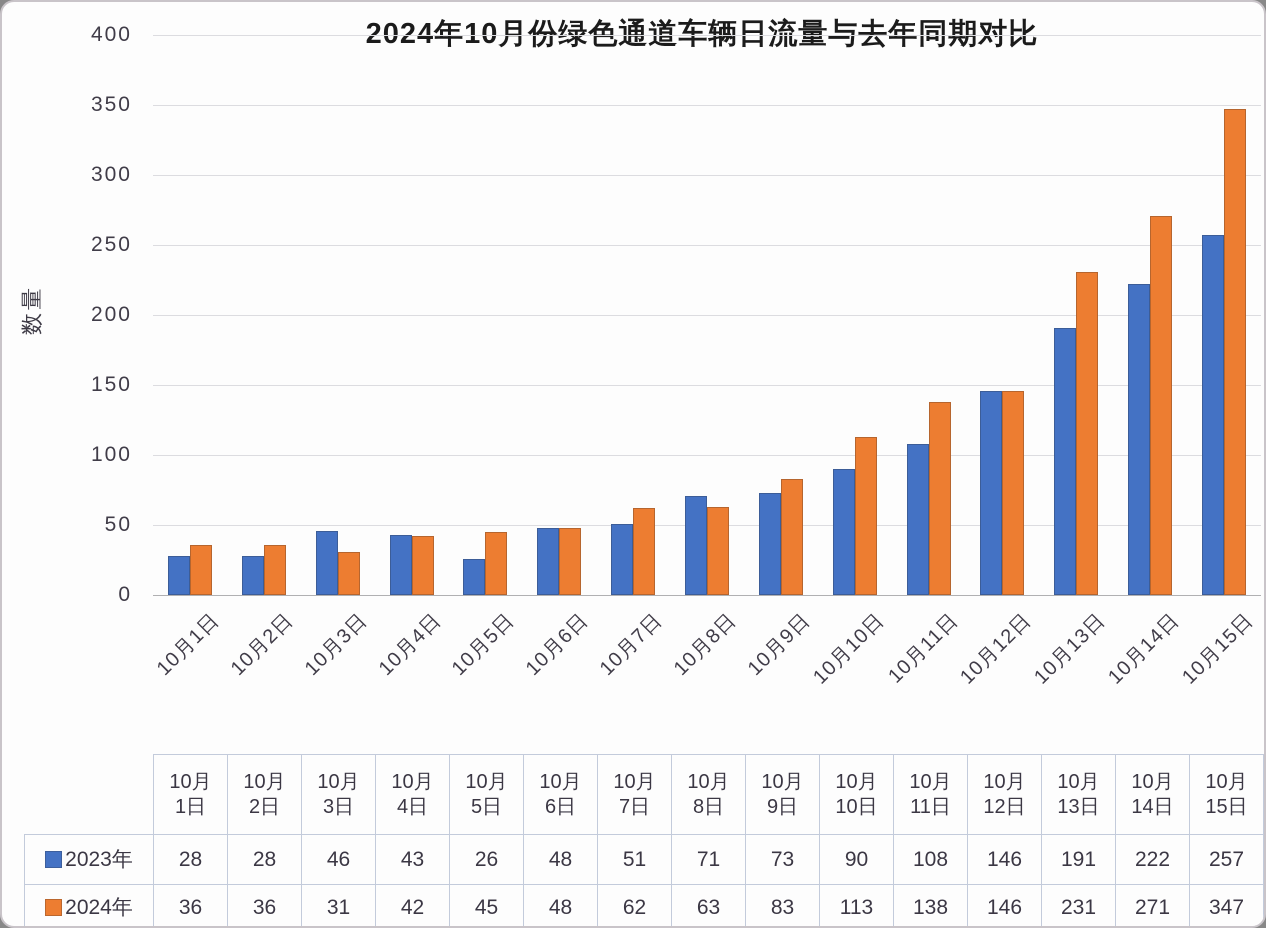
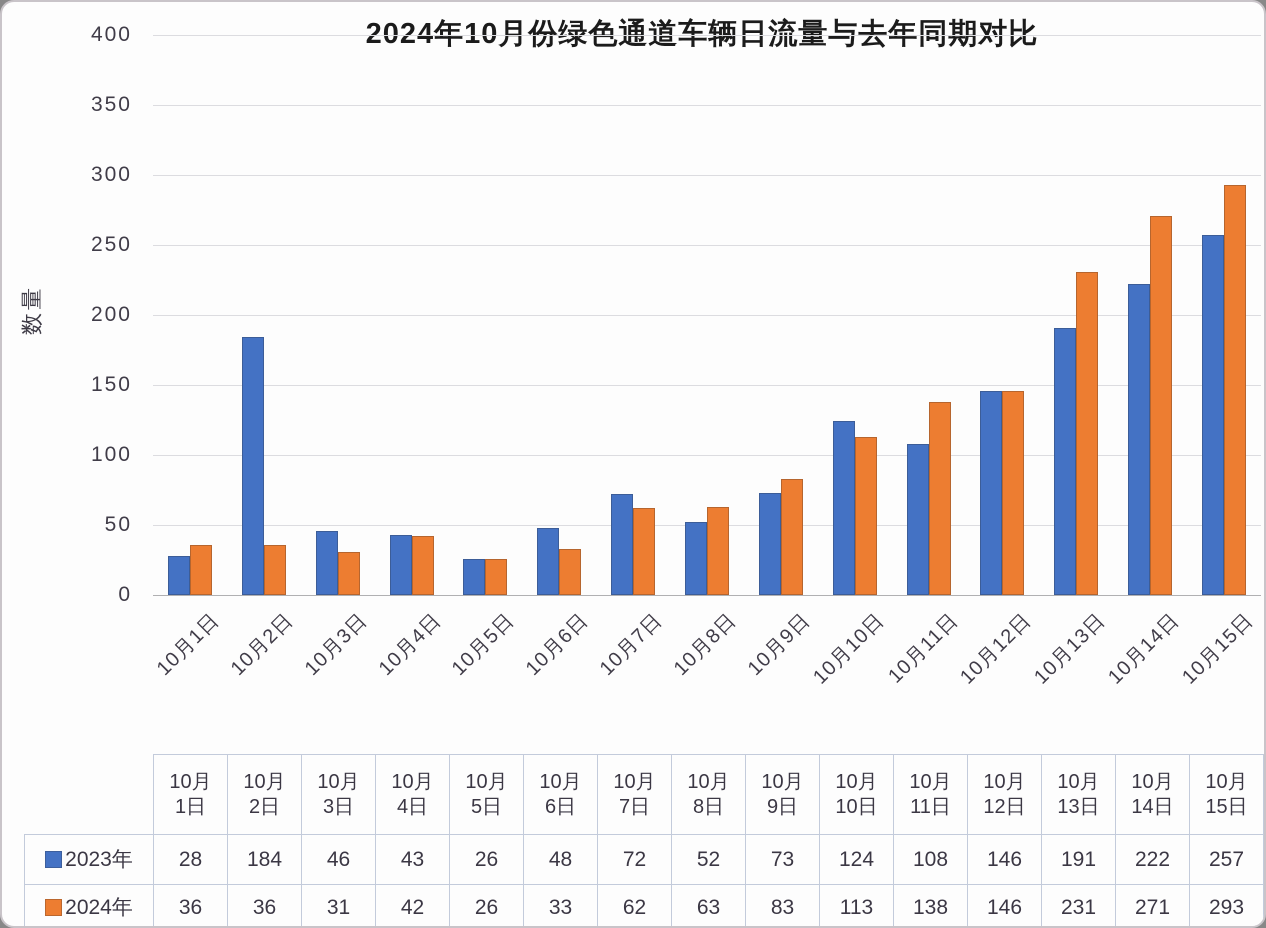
2023年/10月2日: 28 -> 184
2024年/10月5日: 45 -> 26
2024年/10月6日: 48 -> 33
2023年/10月7日: 51 -> 72
2023年/10月8日: 71 -> 52
2023年/10月10日: 90 -> 124
2024年/10月15日: 347 -> 293
